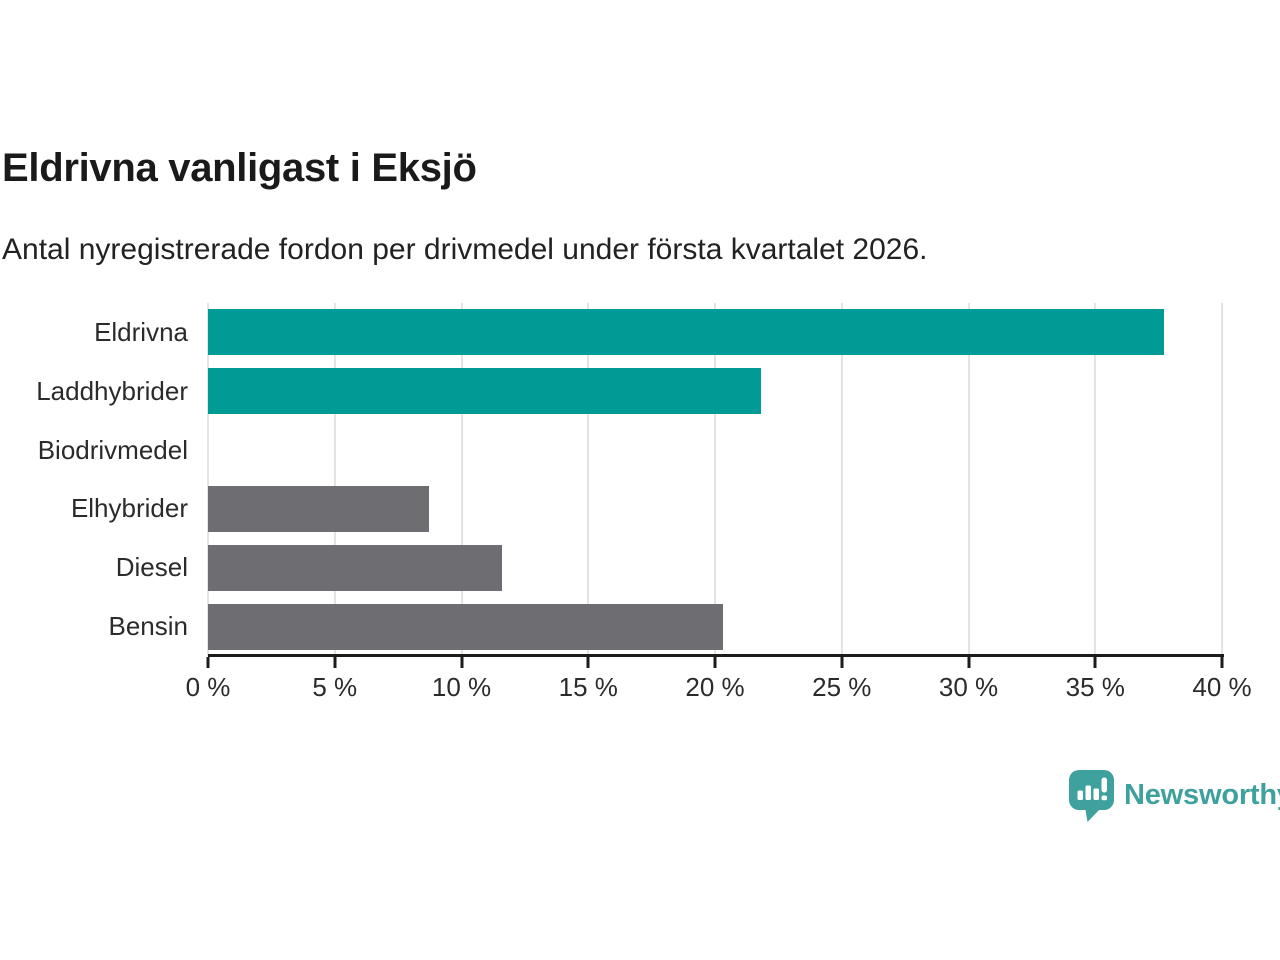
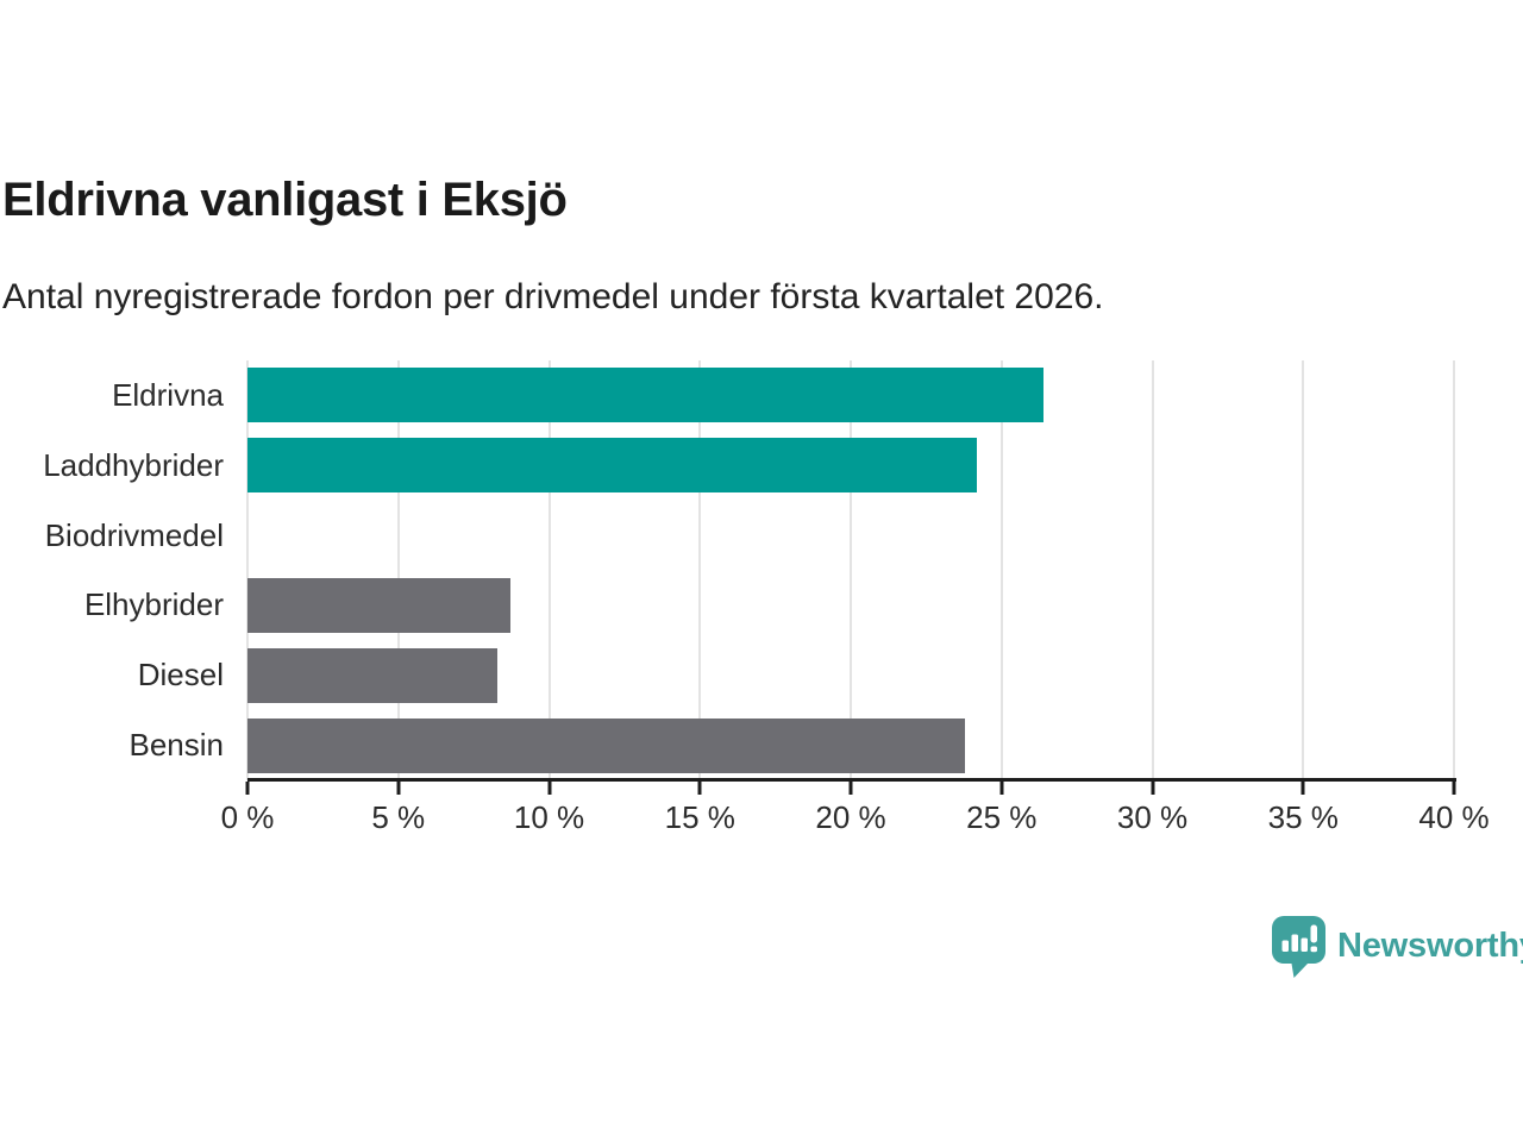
Eldrivna: 37.7% -> 26.4%
Laddhybrider: 21.8% -> 24.2%
Diesel: 11.6% -> 8.3%
Bensin: 20.3% -> 23.8%
